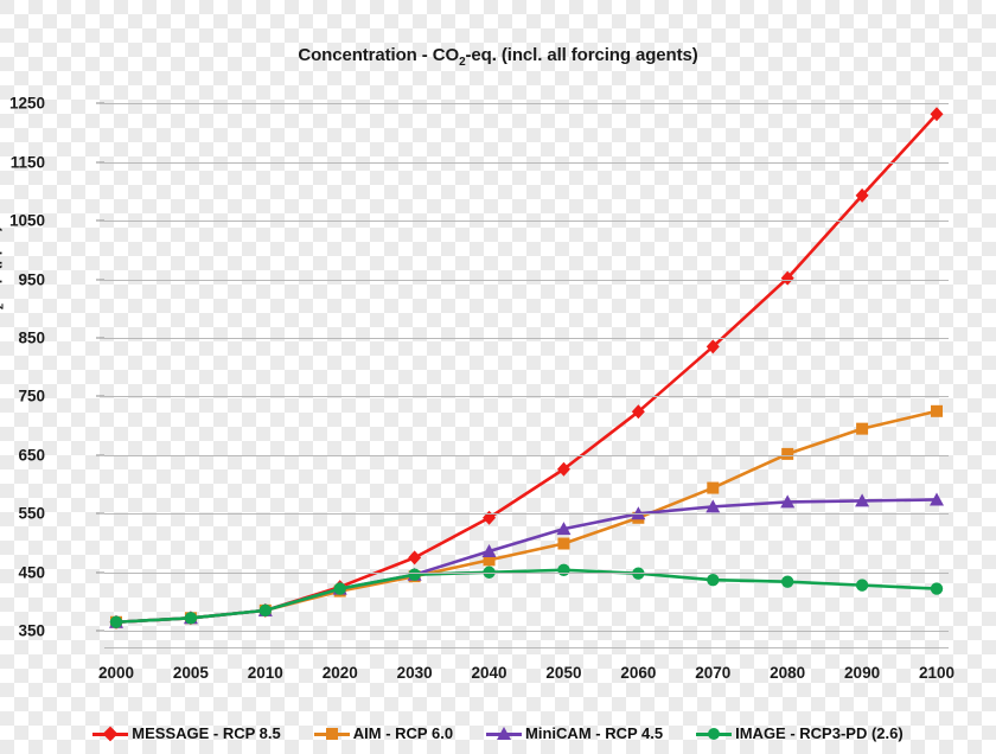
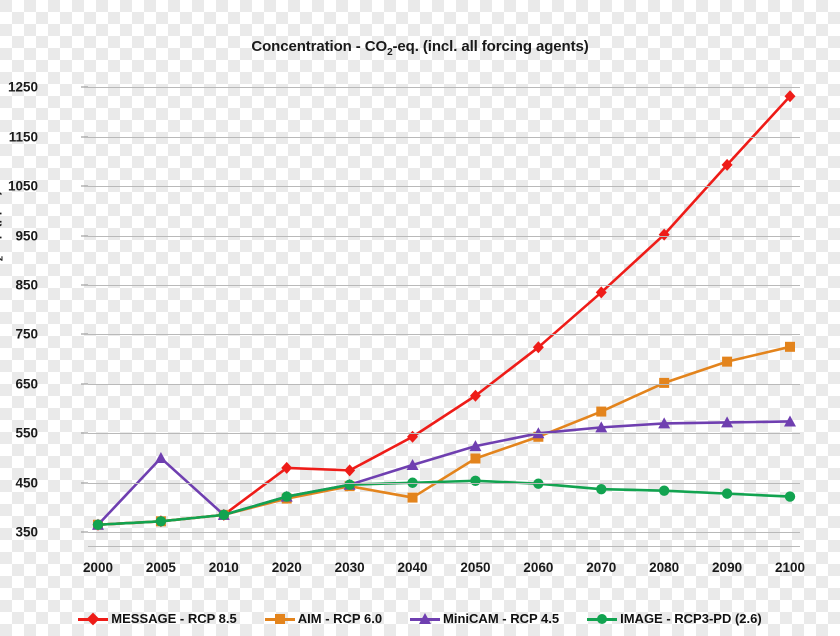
MiniCAM - RCP 4.5/2005: 370 -> 500
MESSAGE - RCP 8.5/2020: 420 -> 480
AIM - RCP 6.0/2040: 470 -> 420
